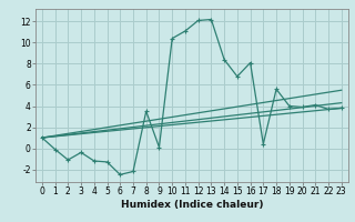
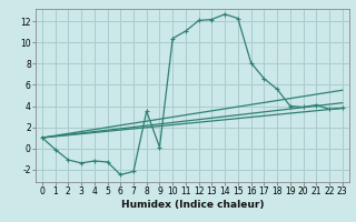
3: -0.4 -> -1.4
14: 8.4 -> 12.7
15: 6.8 -> 12.3
17: 0.4 -> 6.6
